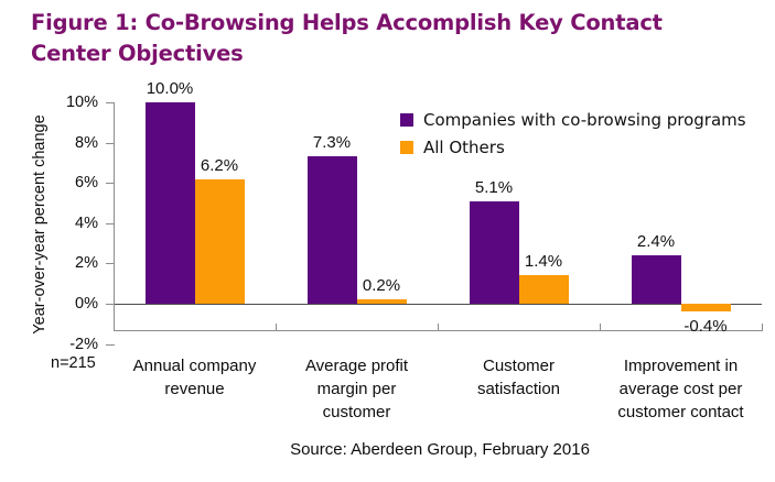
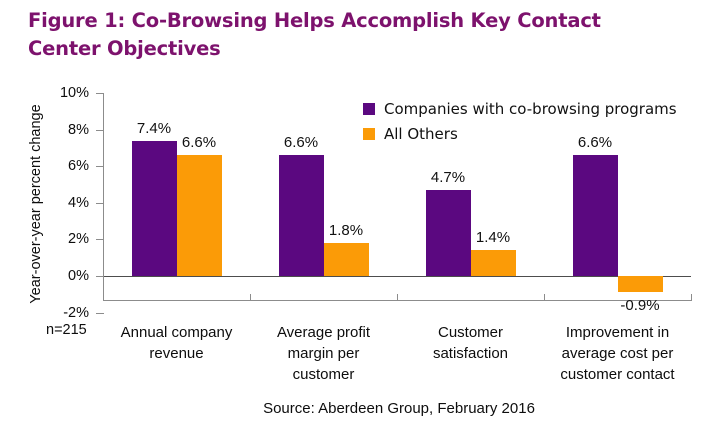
Companies with co-browsing programs/Annual company revenue: 10.0% -> 7.4%
All Others/Annual company revenue: 6.2% -> 6.6%
Companies with co-browsing programs/Average profit margin per customer: 7.3% -> 6.6%
All Others/Average profit margin per customer: 0.2% -> 1.8%
Companies with co-browsing programs/Customer satisfaction: 5.1% -> 4.7%
Companies with co-browsing programs/Improvement in average cost per customer contact: 2.4% -> 6.6%
All Others/Improvement in average cost per customer contact: -0.4% -> -0.9%
